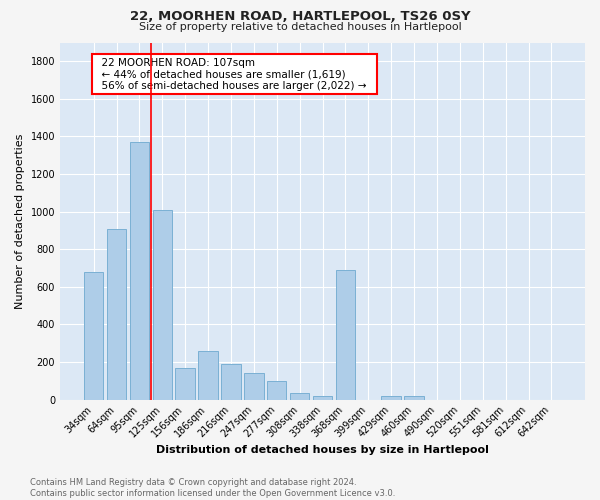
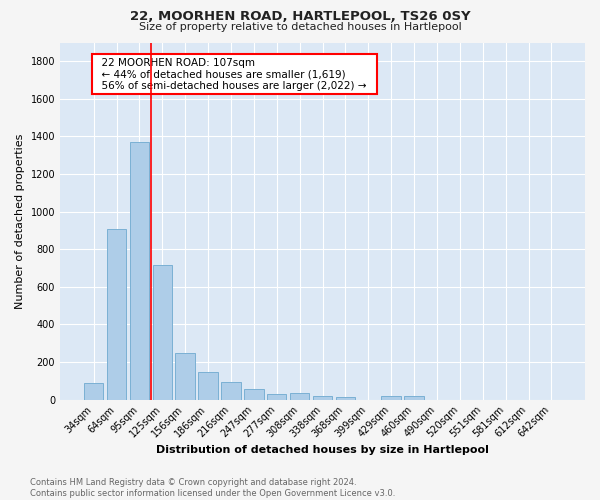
34sqm: 680 -> 90
125sqm: 1010 -> 720
156sqm: 170 -> 250
186sqm: 260 -> 140
216sqm: 190 -> 100
247sqm: 140 -> 60
277sqm: 100 -> 30
368sqm: 690 -> 20
